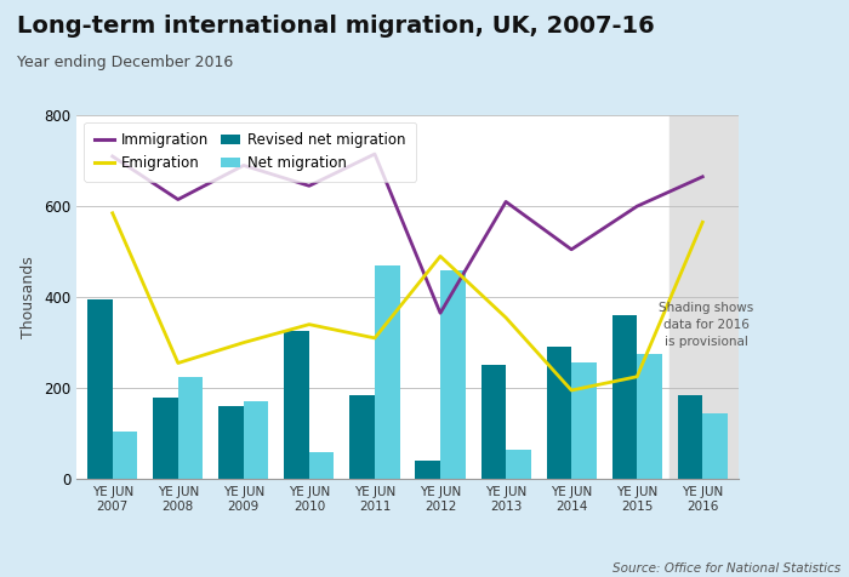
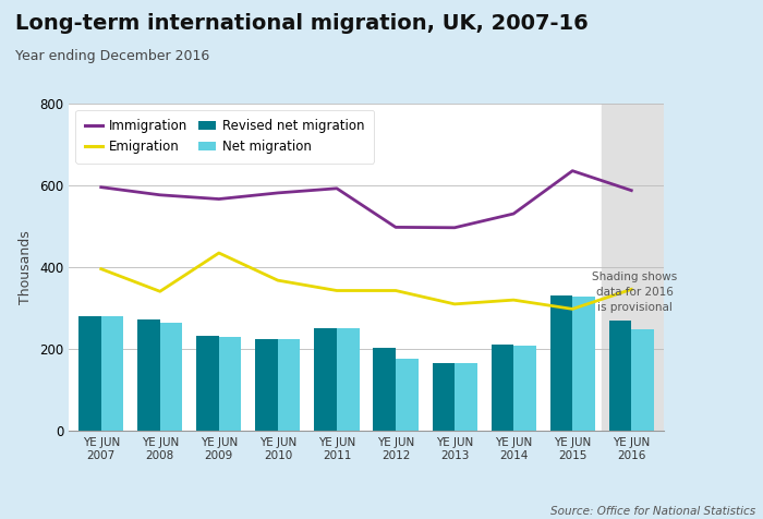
Revised net migration/YE JUN 2007: 395 -> 281
Immigration/YE JUN 2007: 710 -> 596
Emigration/YE JUN 2007: 585 -> 396
Net migration/YE JUN 2007: 105 -> 280
Revised net migration/YE JUN 2008: 180 -> 271
Immigration/YE JUN 2008: 615 -> 577
Emigration/YE JUN 2008: 255 -> 341
Net migration/YE JUN 2008: 225 -> 265
Revised net migration/YE JUN 2009: 160 -> 232
Immigration/YE JUN 2009: 690 -> 567
Emigration/YE JUN 2009: 300 -> 435
Net migration/YE JUN 2009: 170 -> 230
Revised net migration/YE JUN 2010: 325 -> 225
Immigration/YE JUN 2010: 645 -> 582
Emigration/YE JUN 2010: 340 -> 368
Net migration/YE JUN 2010: 60 -> 223
Revised net migration/YE JUN 2011: 185 -> 252
Immigration/YE JUN 2011: 715 -> 593
Emigration/YE JUN 2011: 310 -> 343
Net migration/YE JUN 2011: 470 -> 252
Revised net migration/YE JUN 2012: 40 -> 204
Immigration/YE JUN 2012: 365 -> 498
Emigration/YE JUN 2012: 490 -> 343
Net migration/YE JUN 2012: 460 -> 175
Revised net migration/YE JUN 2013: 250 -> 165
Immigration/YE JUN 2013: 610 -> 497
Emigration/YE JUN 2013: 355 -> 310
Net migration/YE JUN 2013: 65 -> 165
Revised net migration/YE JUN 2014: 290 -> 210
Immigration/YE JUN 2014: 505 -> 531
Emigration/YE JUN 2014: 195 -> 320
Net migration/YE JUN 2014: 255 -> 209
Revised net migration/YE JUN 2015: 360 -> 330
Immigration/YE JUN 2015: 600 -> 636
Emigration/YE JUN 2015: 225 -> 298
Net migration/YE JUN 2015: 275 -> 329
Revised net migration/YE JUN 2016: 185 -> 270
Immigration/YE JUN 2016: 665 -> 588
Emigration/YE JUN 2016: 565 -> 346
Net migration/YE JUN 2016: 145 -> 248
